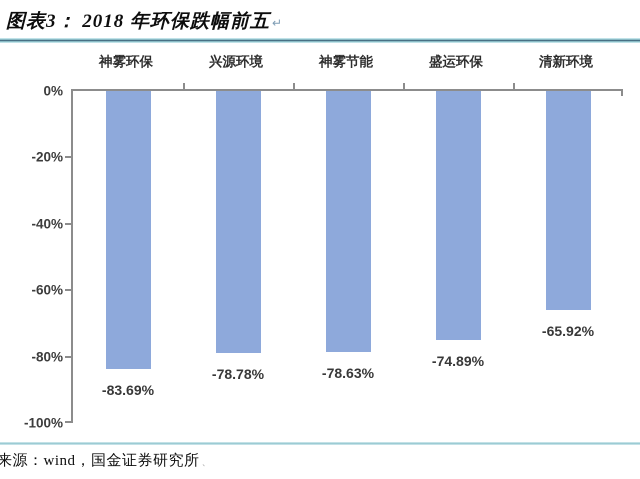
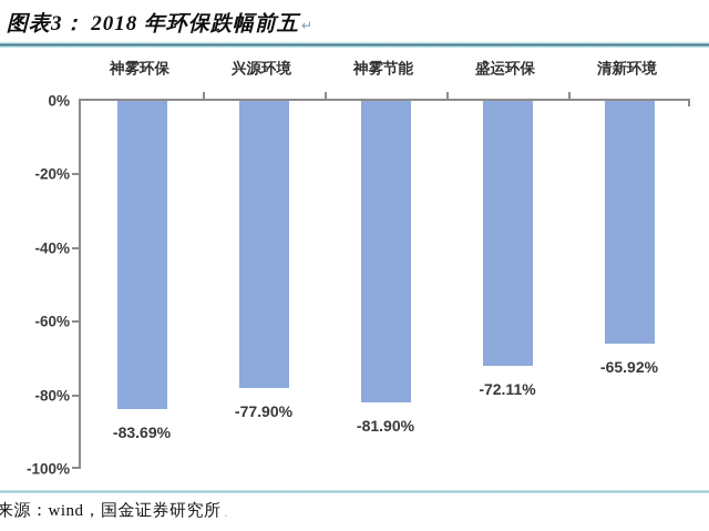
兴源环境: -78.78% -> -77.90%
神雾节能: -78.63% -> -81.90%
盛运环保: -74.89% -> -72.11%
